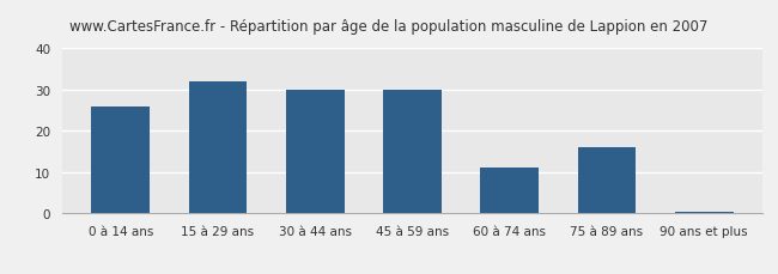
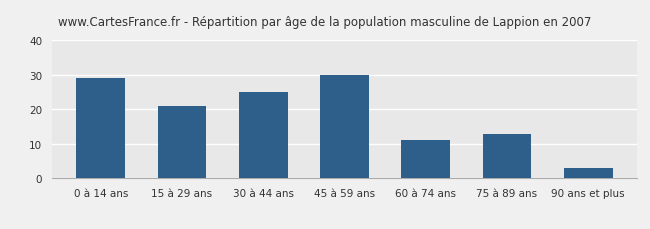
0 à 14 ans: 26.0 -> 29.0
15 à 29 ans: 32.0 -> 21.0
30 à 44 ans: 30.0 -> 25.0
75 à 89 ans: 16.0 -> 13.0
90 ans et plus: 0.5 -> 3.0
